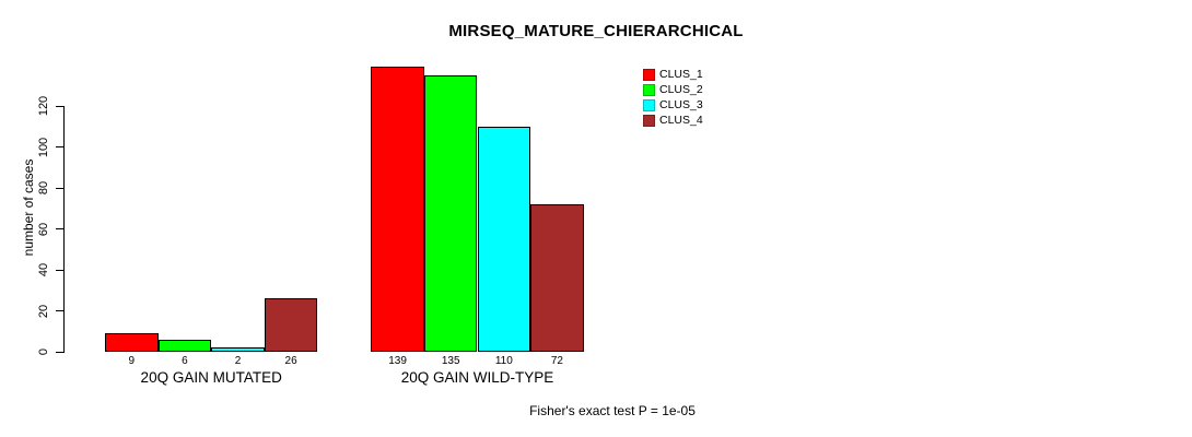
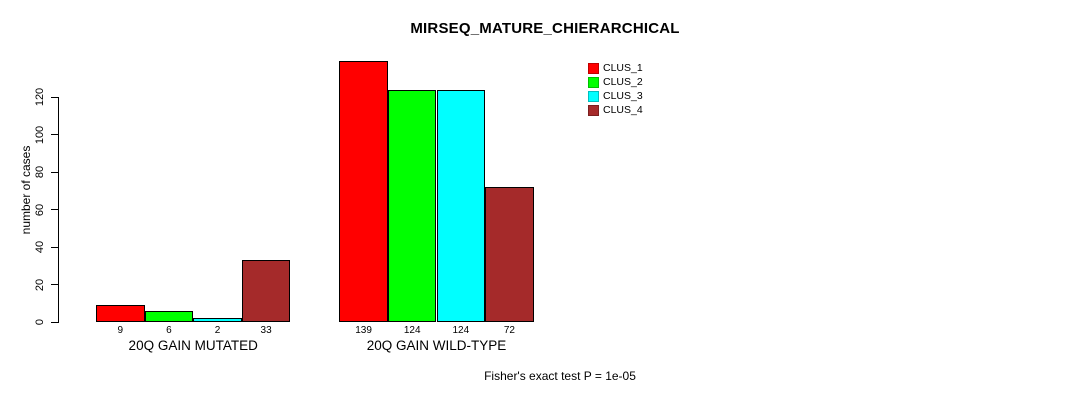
CLUS_4/20Q GAIN MUTATED: 26 -> 33
CLUS_2/20Q GAIN WILD-TYPE: 135 -> 124
CLUS_3/20Q GAIN WILD-TYPE: 110 -> 124
